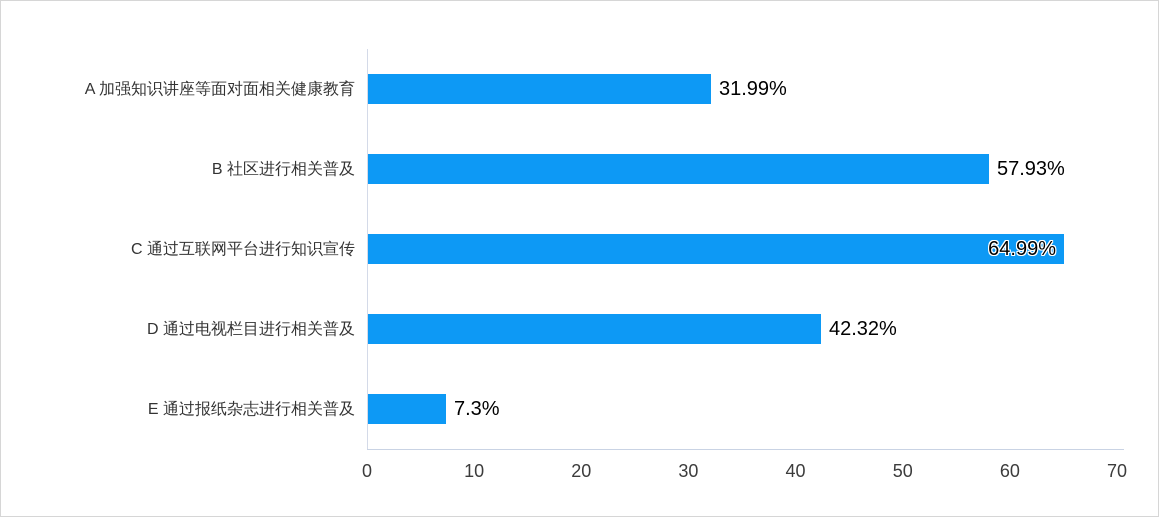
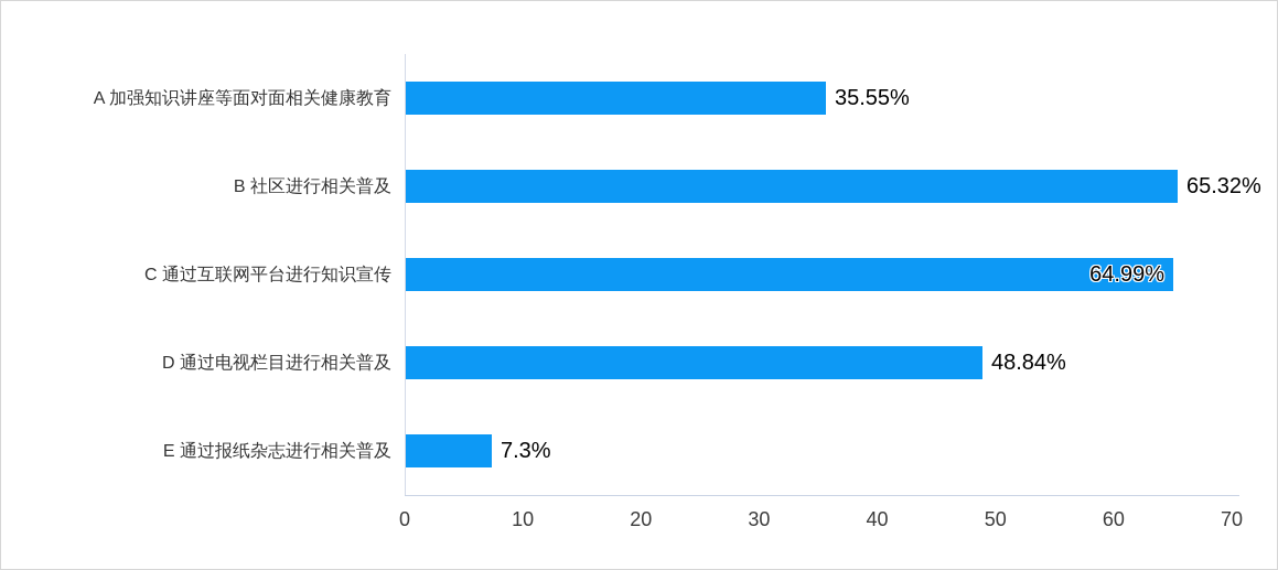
A 加强知识讲座等面对面相关健康教育: 31.99% -> 35.55%
B 社区进行相关普及: 57.93% -> 65.32%
D 通过电视栏目进行相关普及: 42.32% -> 48.84%
